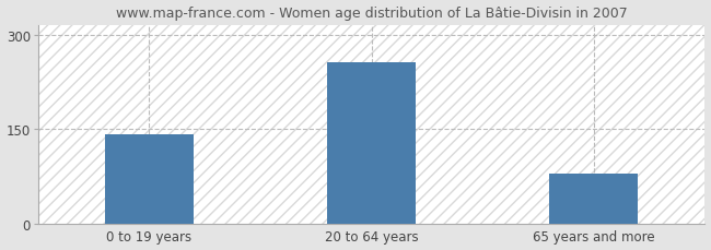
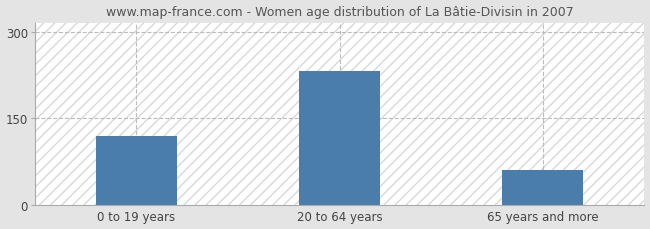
0 to 19 years: 142 -> 120
20 to 64 years: 256 -> 232
65 years and more: 80 -> 60
